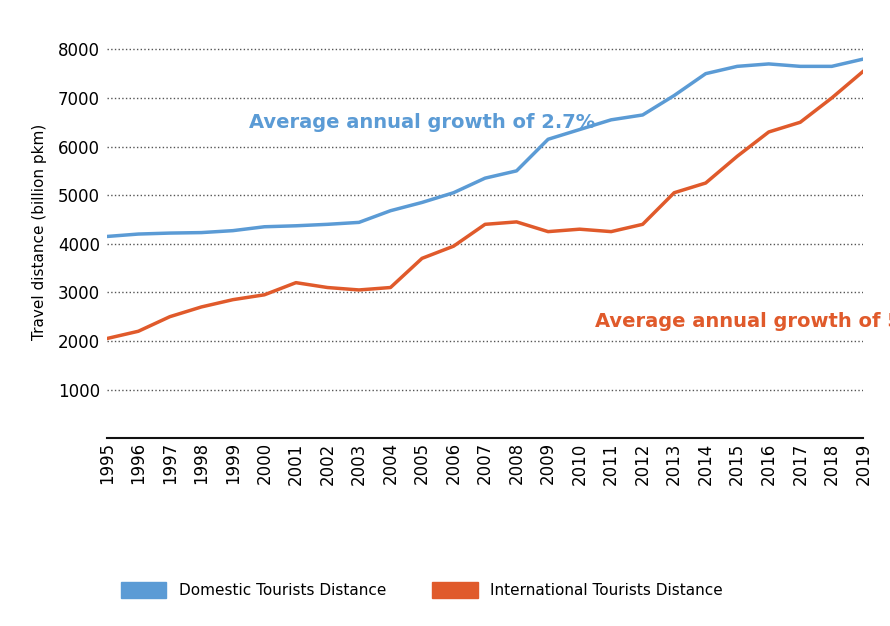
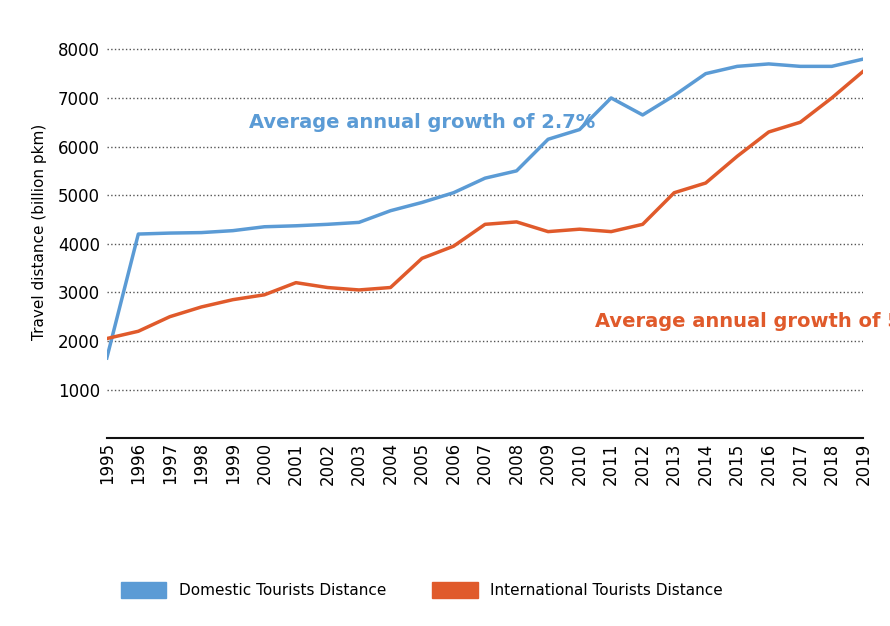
Domestic Tourists Distance/1995: 4150 -> 1650
Domestic Tourists Distance/2011: 6550 -> 7000
